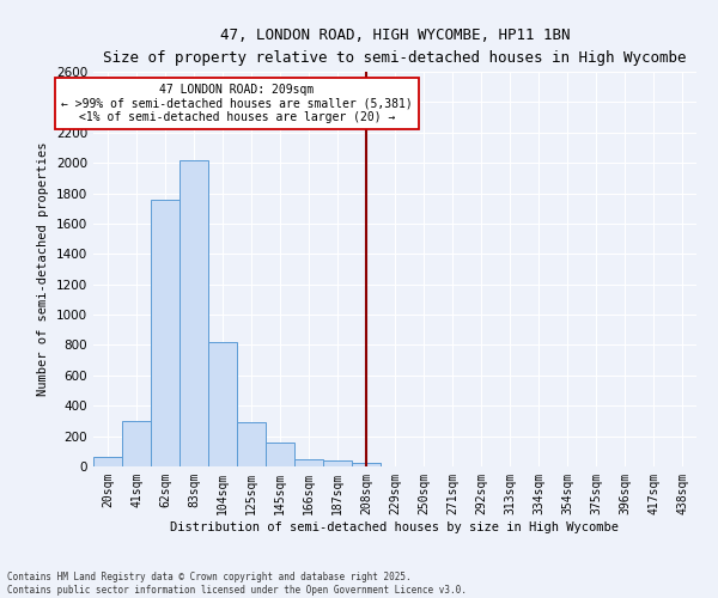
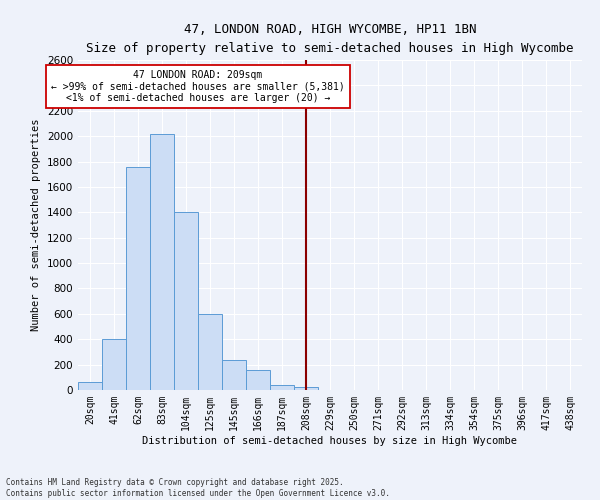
41sqm: 300 -> 400
104sqm: 820 -> 1400
125sqm: 290 -> 600
145sqm: 160 -> 240
166sqm: 50 -> 160
